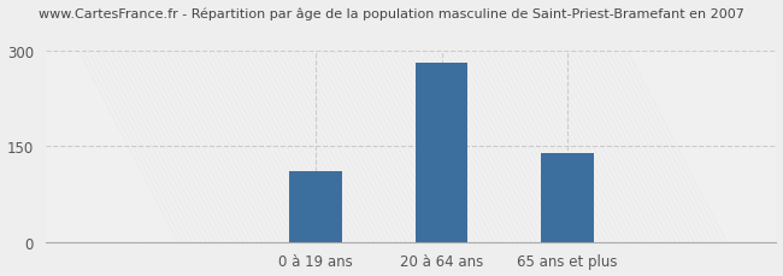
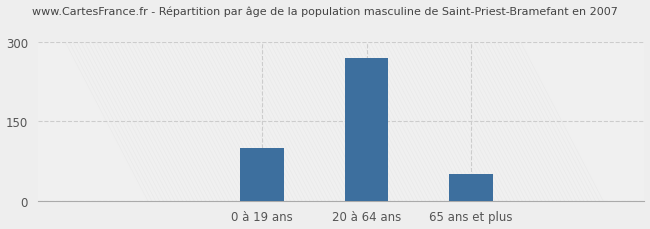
0 à 19 ans: 110 -> 100
20 à 64 ans: 280 -> 270
65 ans et plus: 140 -> 50
